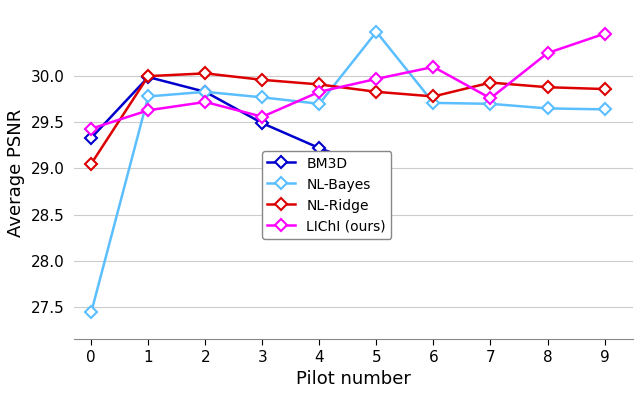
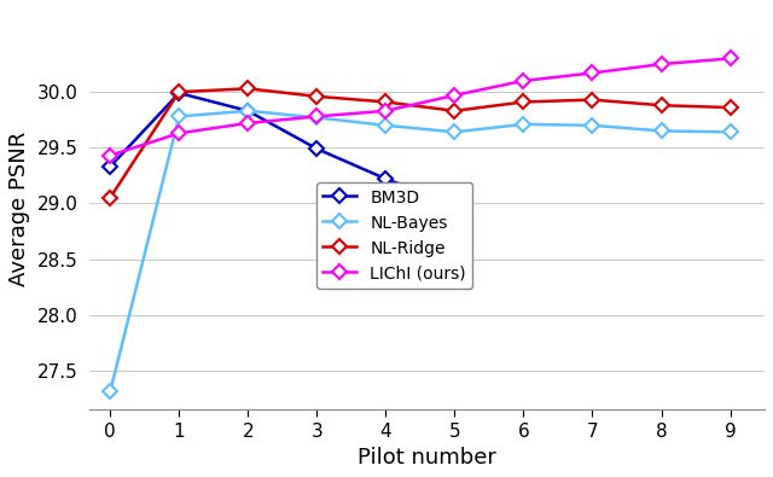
NL-Bayes/0: 27.44 -> 27.31
LIChI (ours)/3: 29.56 -> 29.78
NL-Bayes/5: 30.48 -> 29.64
NL-Ridge/6: 29.78 -> 29.91
LIChI (ours)/7: 29.76 -> 30.17
LIChI (ours)/9: 30.46 -> 30.30
